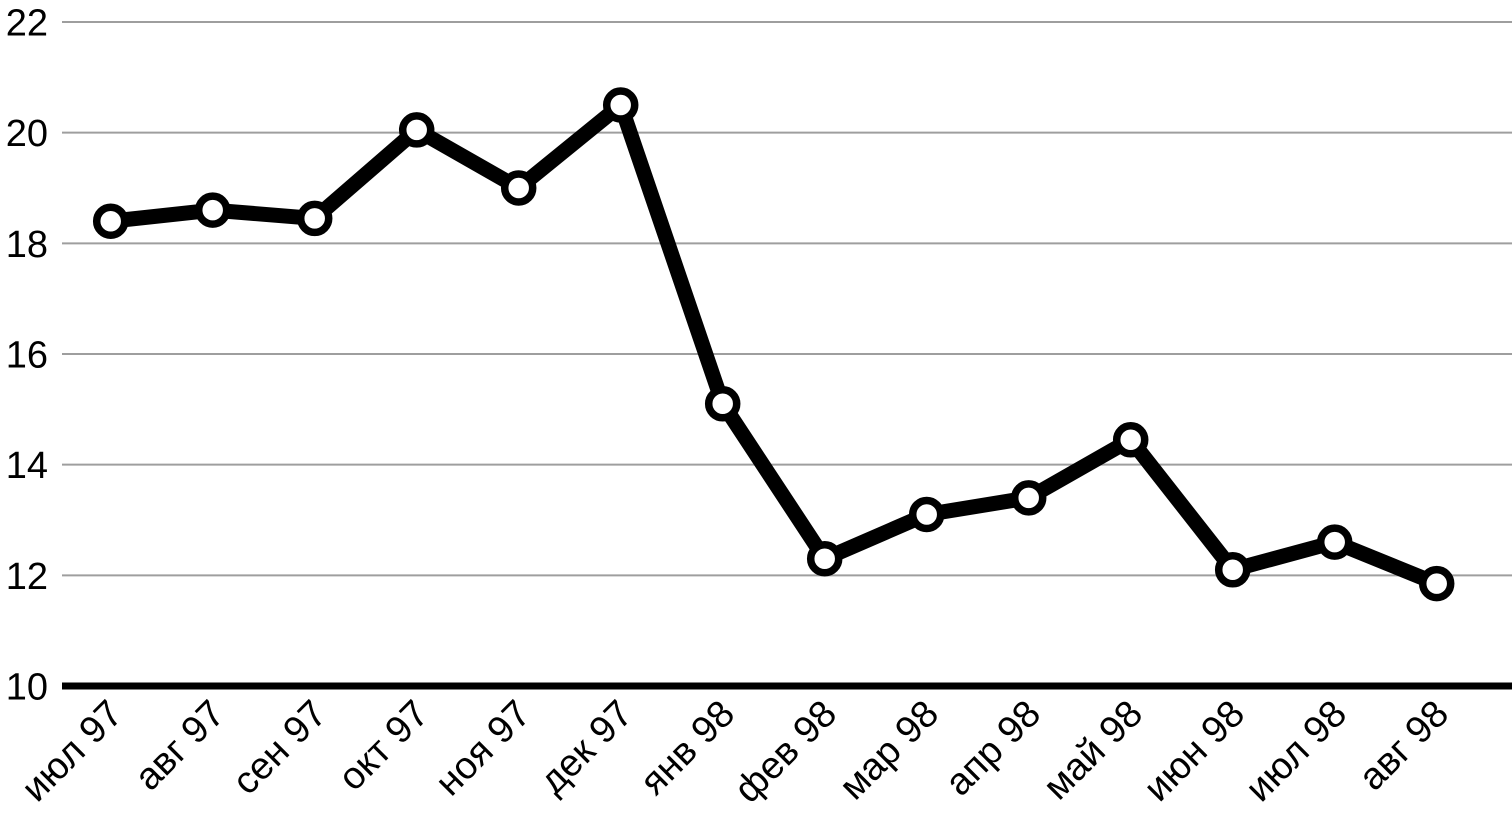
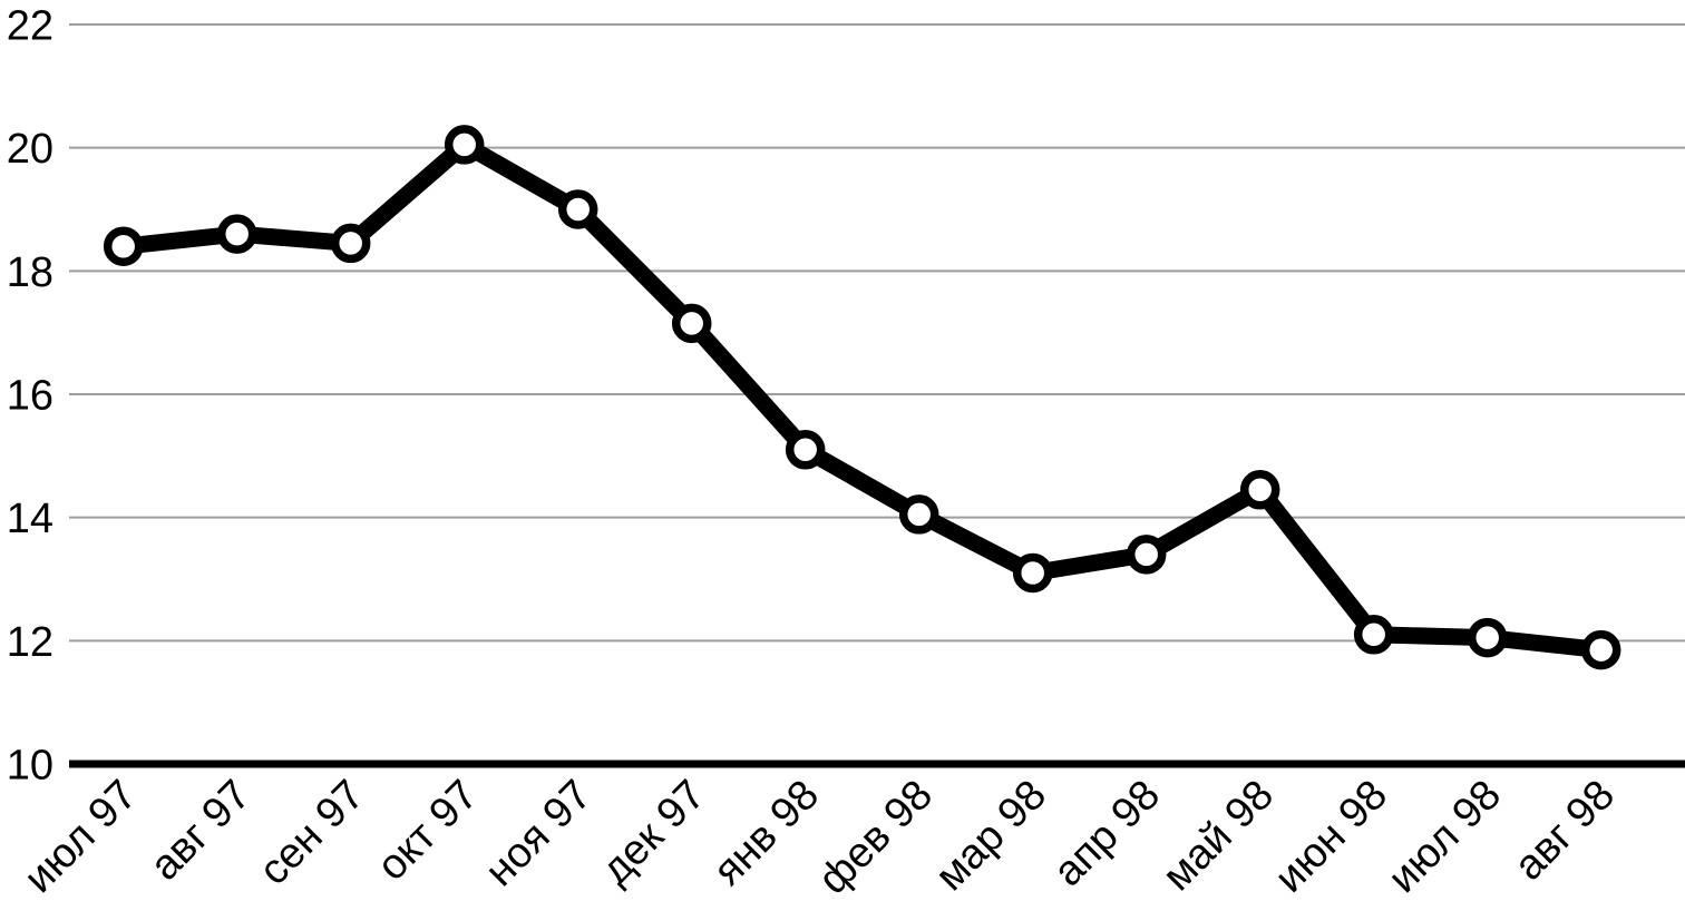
дек 97: 20.5 -> 17.1
фев 98: 12.3 -> 14.1
июл 98: 12.6 -> 12.1
